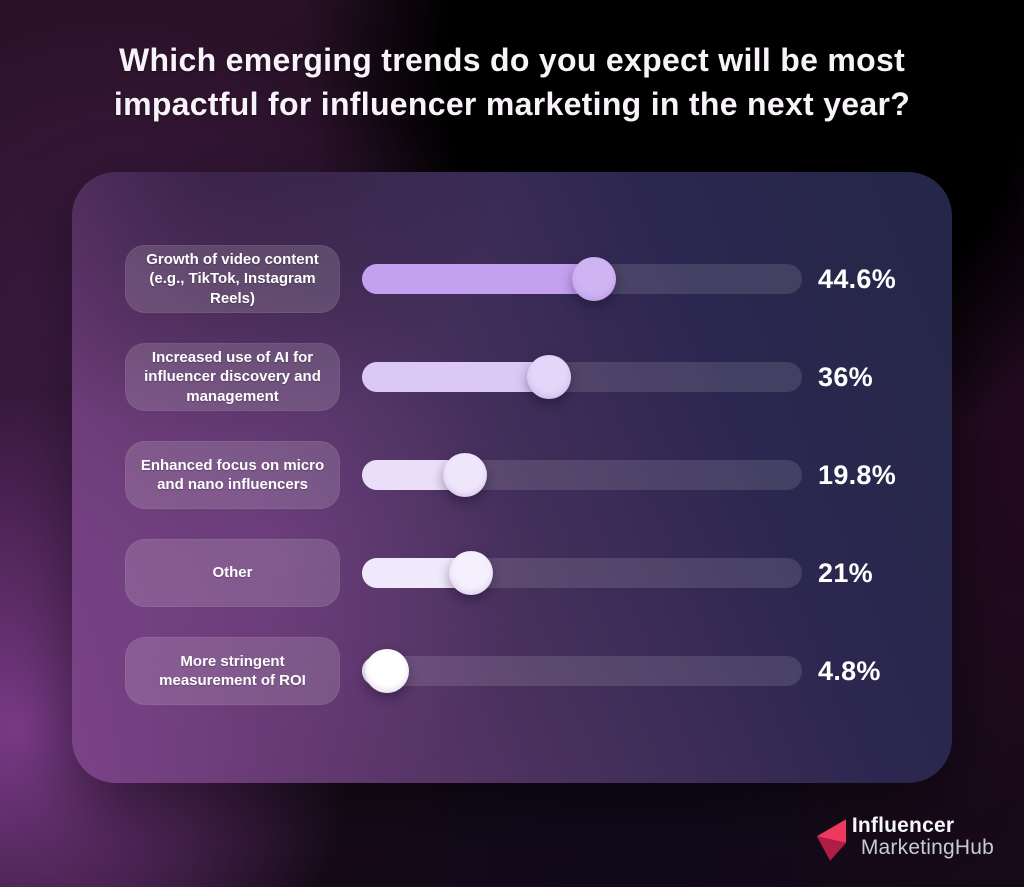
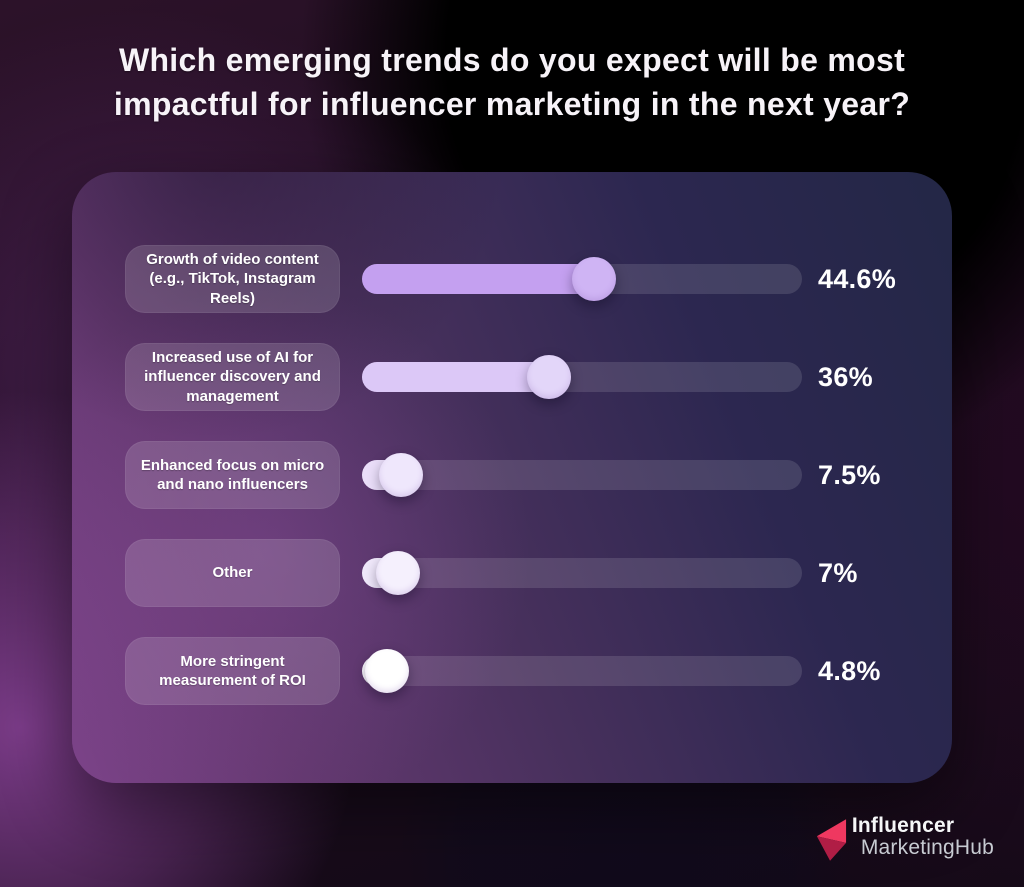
Enhanced focus on micro and nano influencers: 19.8% -> 7.5%
Other: 21% -> 7%
